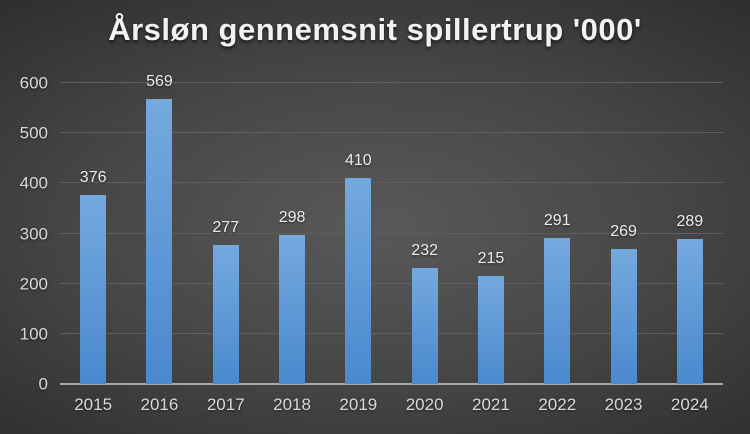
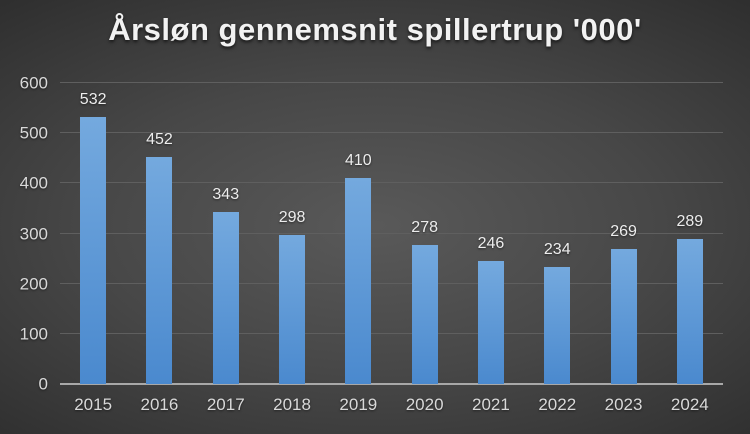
2015: 376 -> 532
2016: 569 -> 452
2017: 277 -> 343
2020: 232 -> 278
2021: 215 -> 246
2022: 291 -> 234
